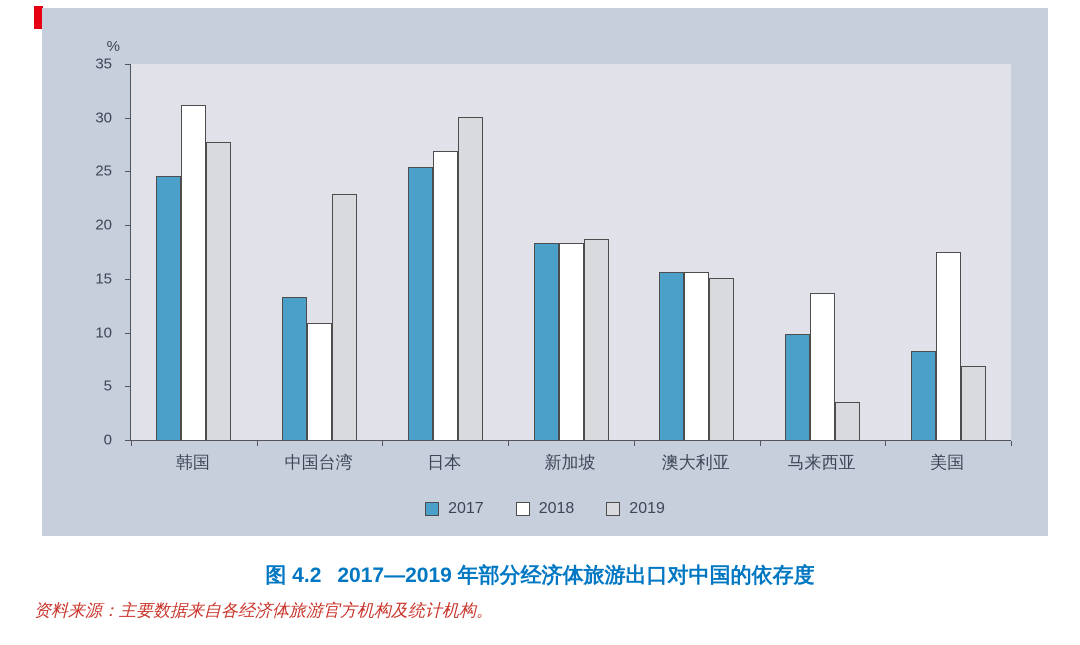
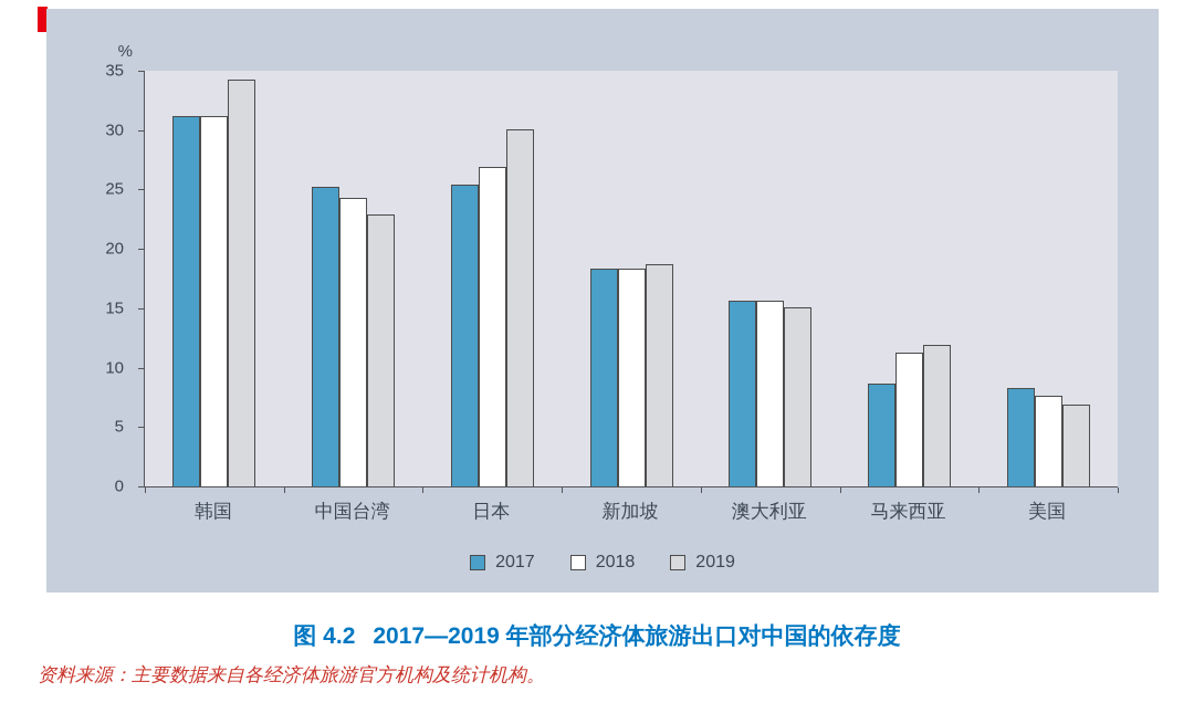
2017/韩国: 24.6 -> 31.2
2019/韩国: 27.7 -> 34.3
2017/中国台湾: 13.3 -> 25.2
2018/中国台湾: 10.9 -> 24.3
2017/马来西亚: 9.9 -> 8.7
2018/马来西亚: 13.7 -> 11.3
2019/马来西亚: 3.5 -> 11.9
2018/美国: 17.5 -> 7.6
